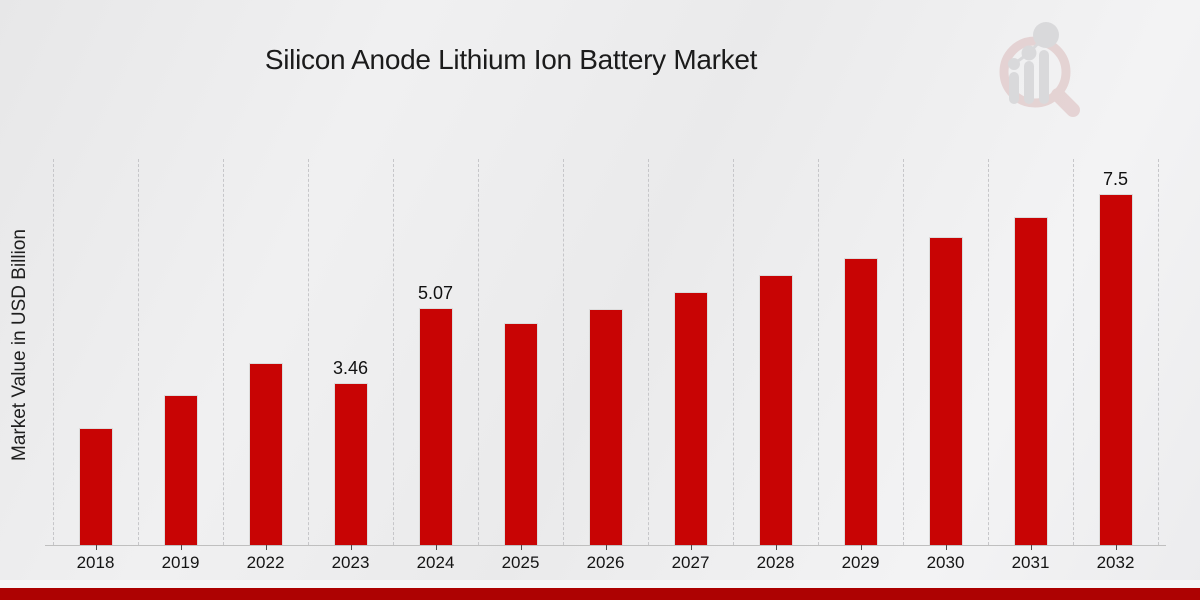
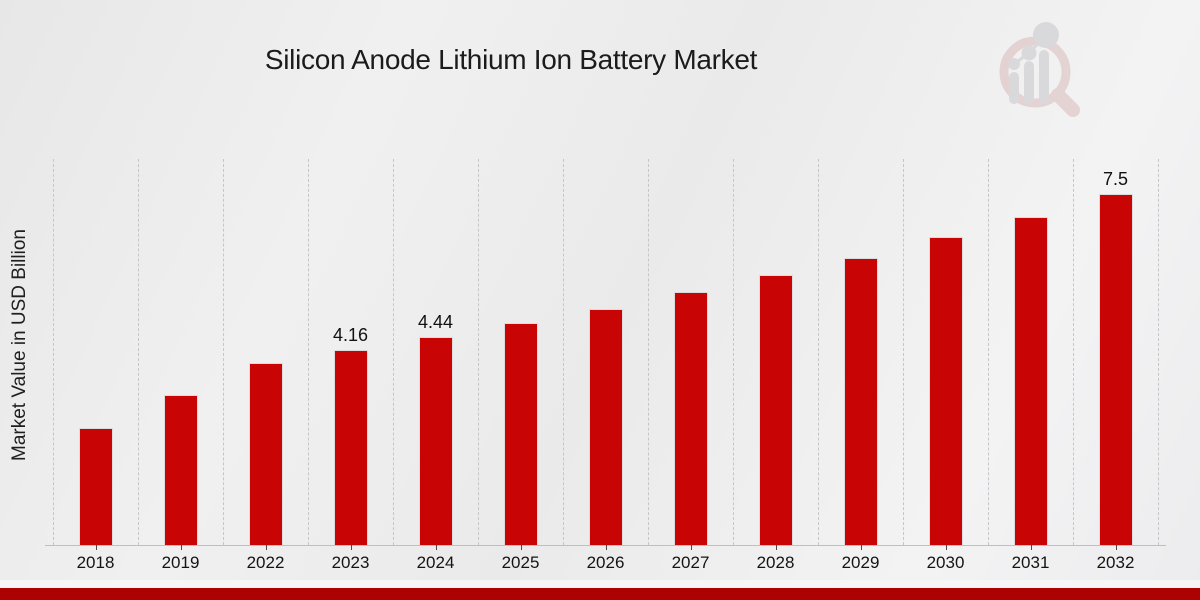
2023: 3.46 -> 4.16
2024: 5.07 -> 4.44
